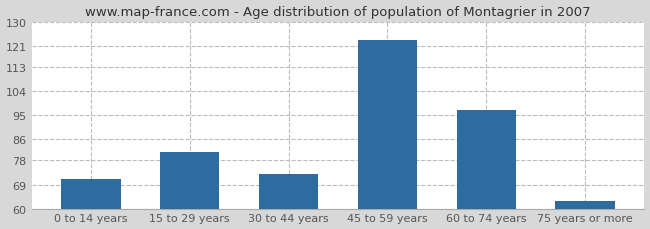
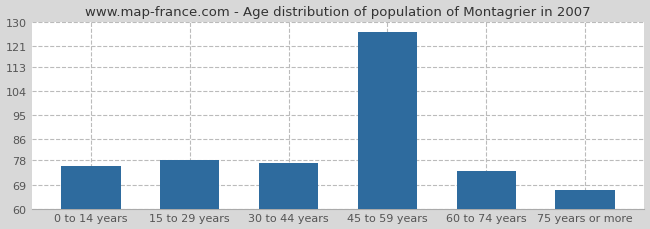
0 to 14 years: 71 -> 76
15 to 29 years: 81 -> 78
30 to 44 years: 73 -> 77
45 to 59 years: 123 -> 126
60 to 74 years: 97 -> 74
75 years or more: 63 -> 67
